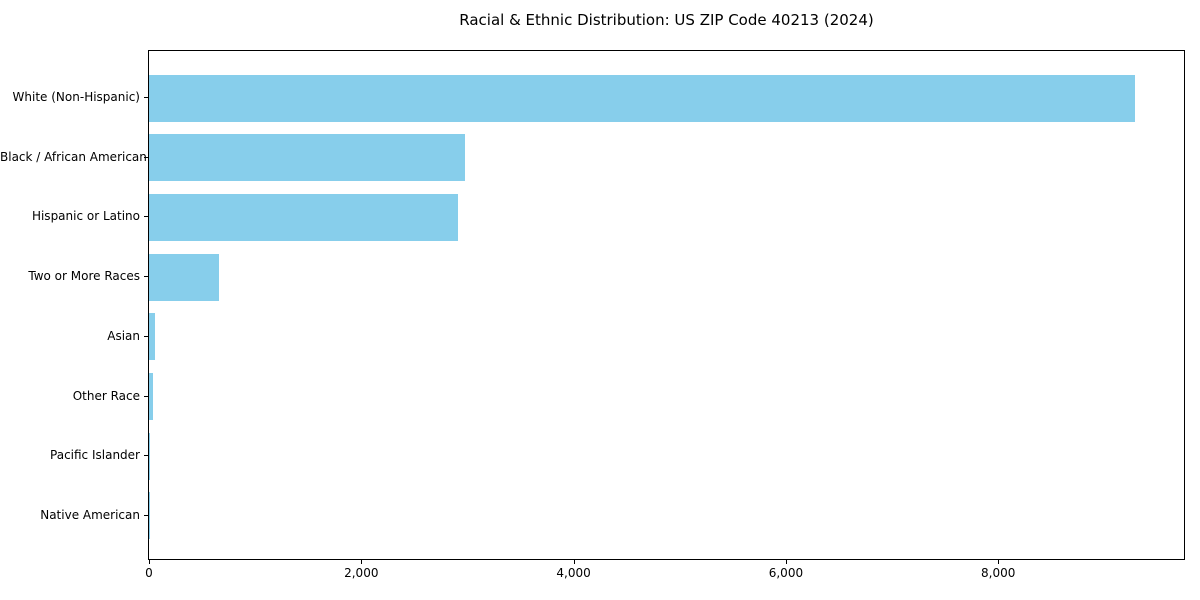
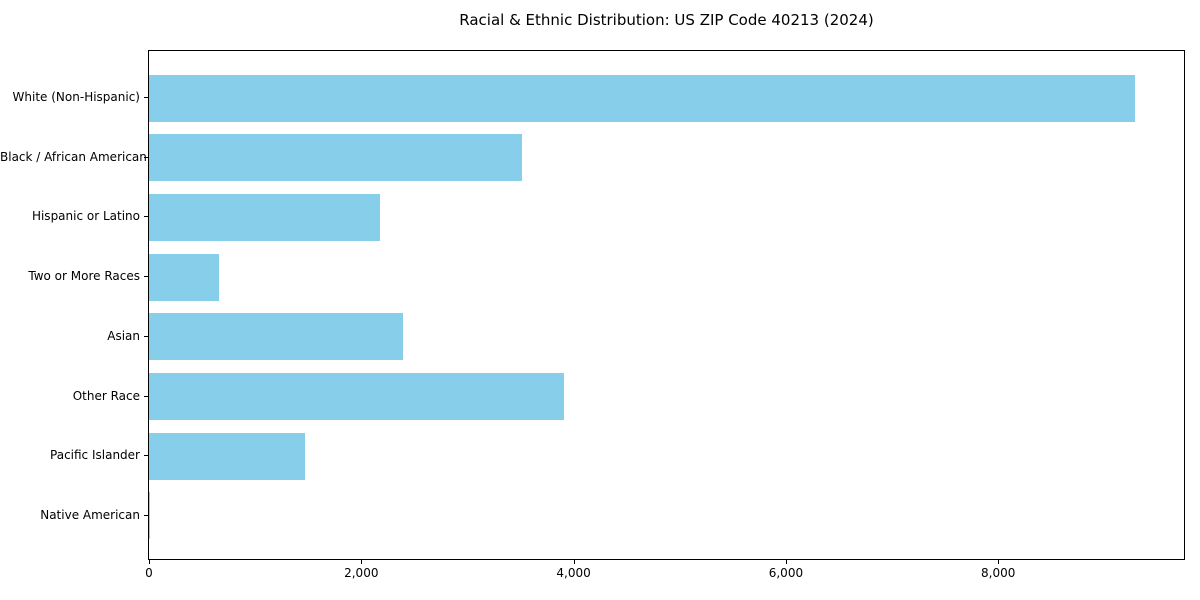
Black / African American: 2980 -> 3510
Hispanic or Latino: 2910 -> 2180
Asian: 60 -> 2390
Other Race: 40 -> 3910
Pacific Islander: 10 -> 1470
